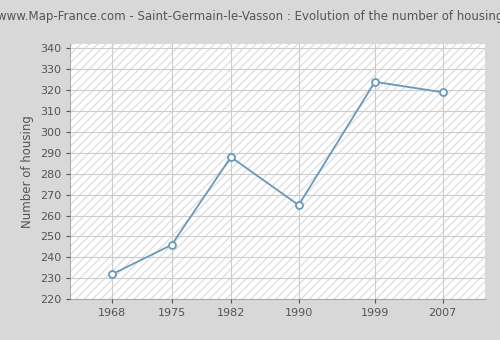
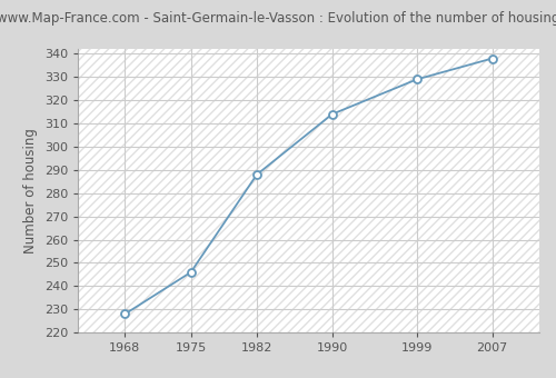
1968: 232 -> 228
1990: 265 -> 314
1999: 324 -> 329
2007: 319 -> 338
